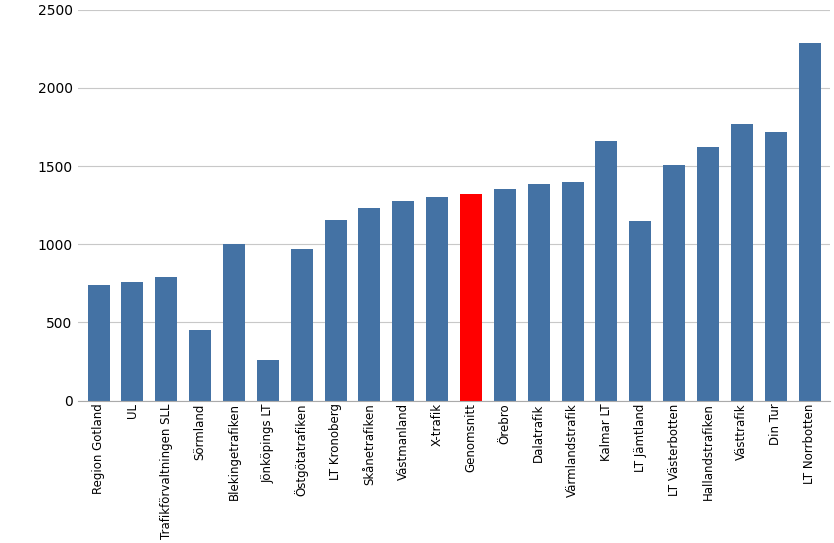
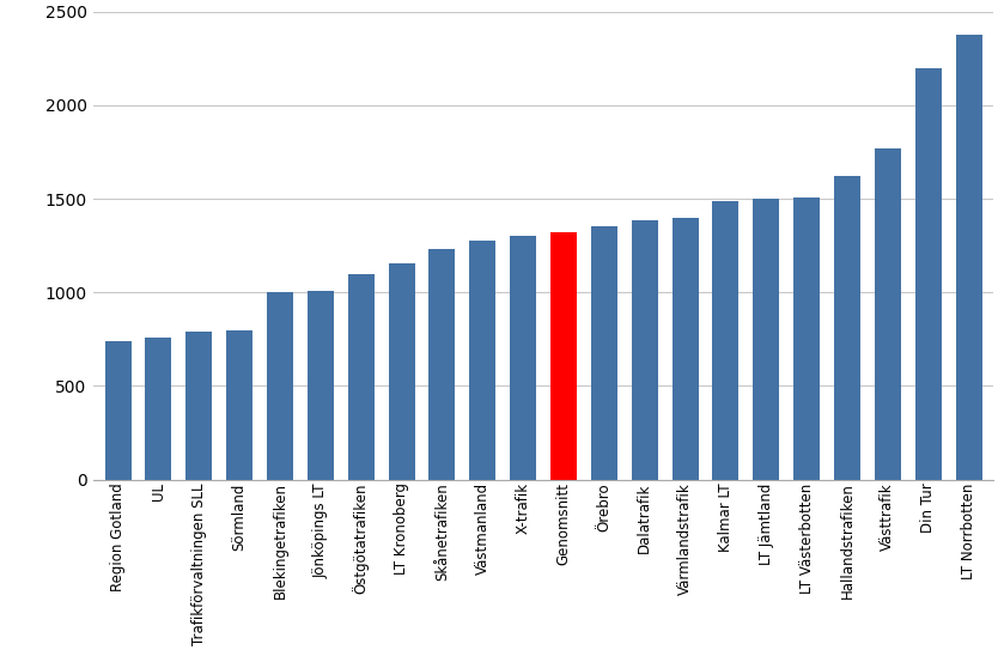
Sörmland: 450 -> 800
Jönköpings LT: 260 -> 1000
Östgötatrafiken: 970 -> 1100
Kalmar LT: 1660 -> 1490
LT Jämtland: 1150 -> 1500
Din Tur: 1720 -> 2200
LT Norrbotten: 2290 -> 2380
